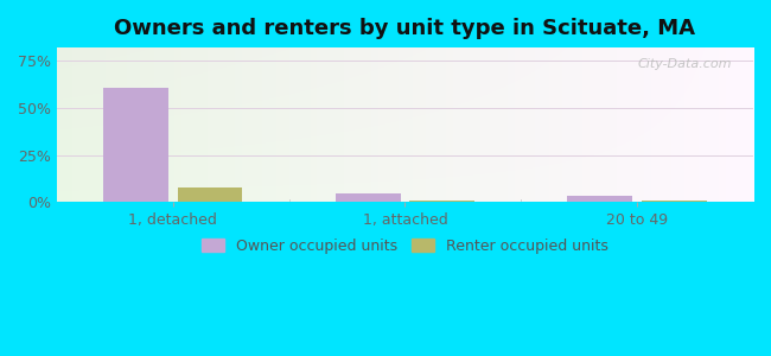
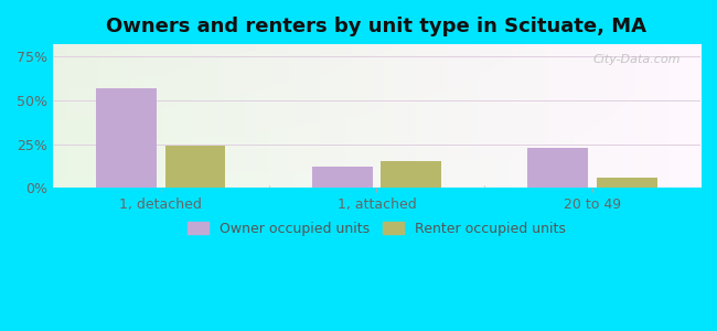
Owner occupied units/1, detached: 60% -> 57%
Renter occupied units/1, detached: 7% -> 24%
Owner occupied units/1, attached: 4% -> 12%
Renter occupied units/1, attached: 1% -> 15%
Owner occupied units/20 to 49: 3% -> 23%
Renter occupied units/20 to 49: 1% -> 6%
